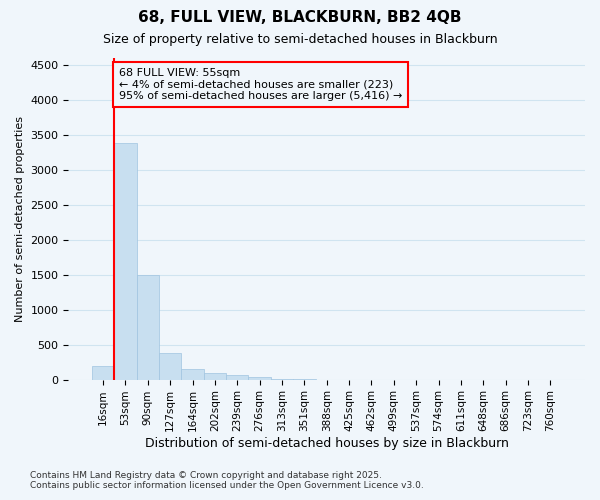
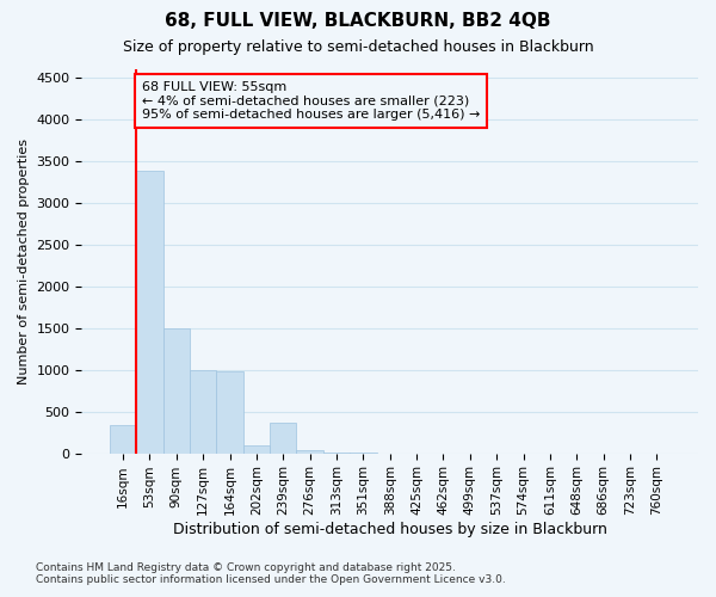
16sqm: 200 -> 340
127sqm: 380 -> 1000
164sqm: 150 -> 980
239sqm: 60 -> 360
